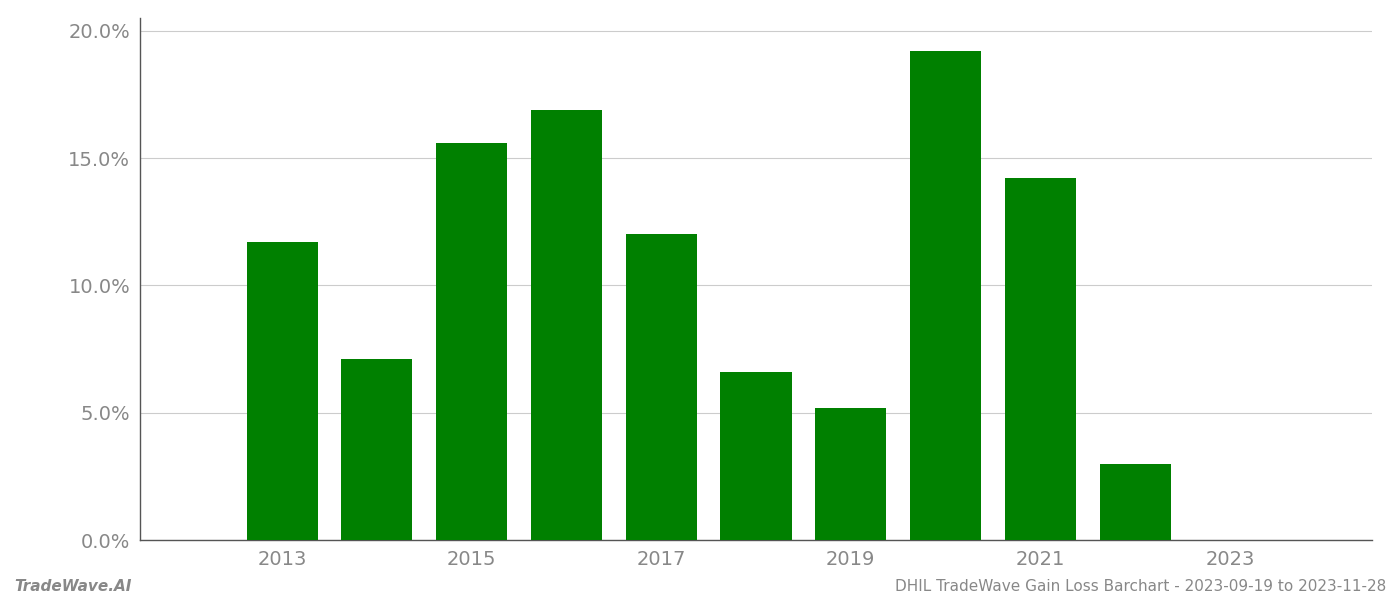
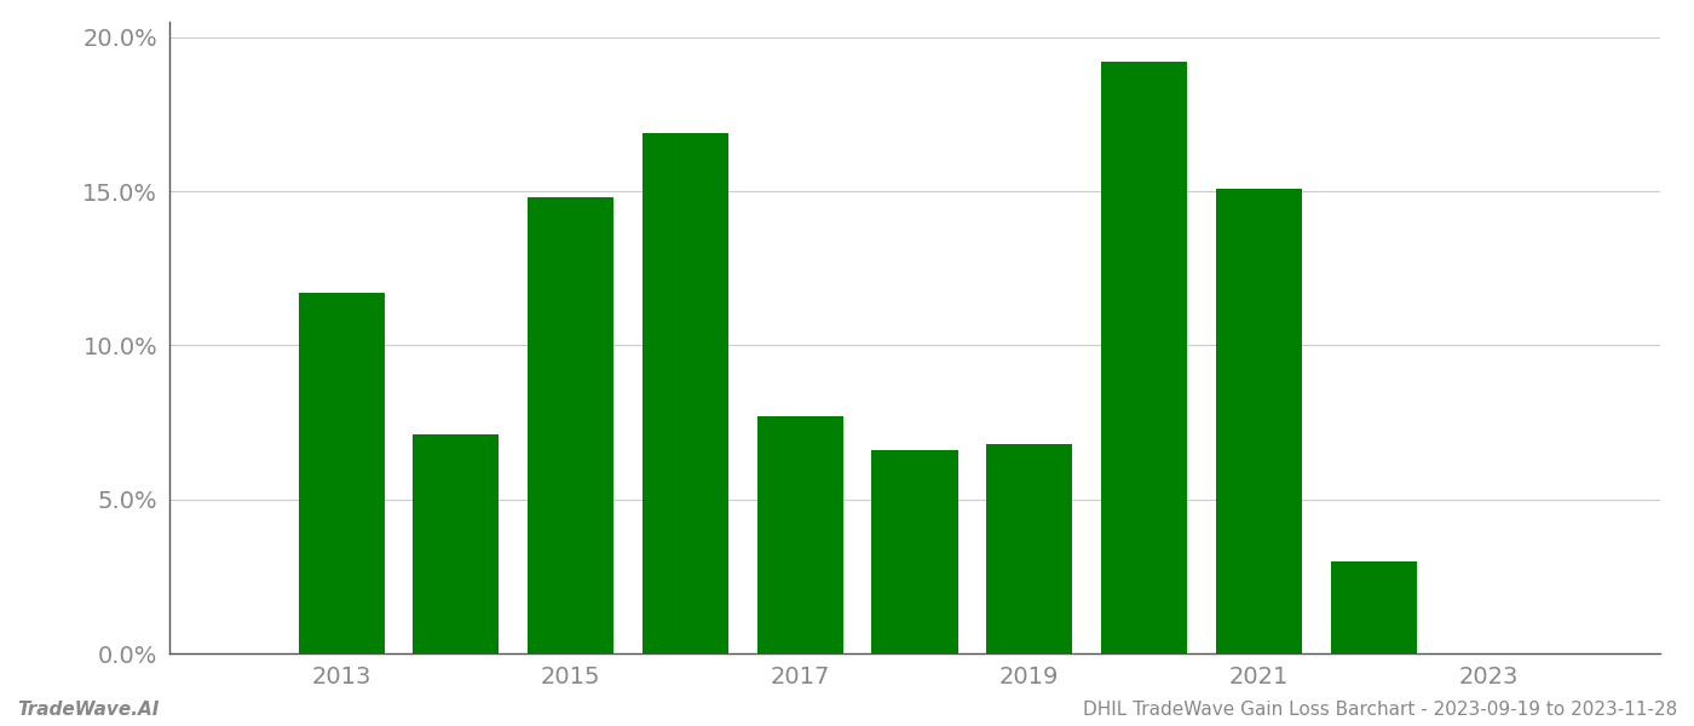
2015: 15.6% -> 14.8%
2017: 12.0% -> 7.7%
2019: 5.2% -> 6.8%
2021: 14.2% -> 15.1%
